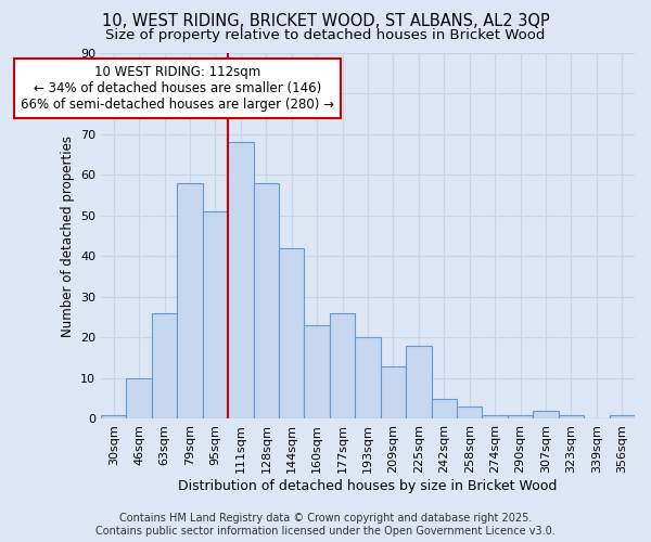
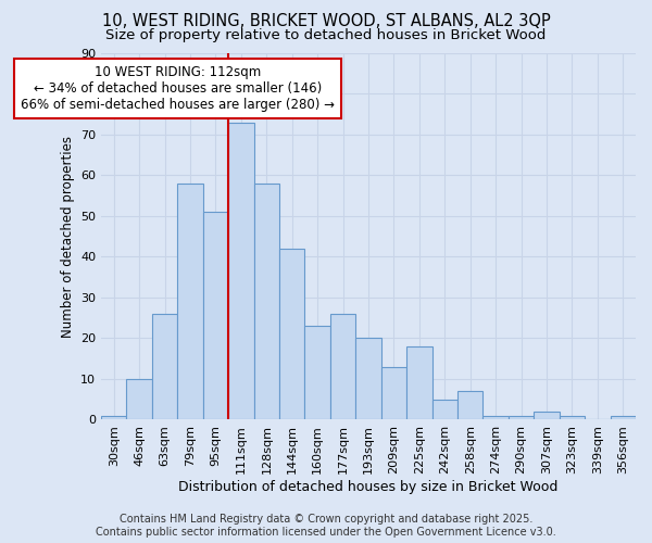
111sqm: 68 -> 73
258sqm: 3 -> 7
